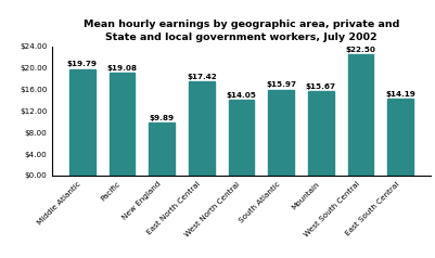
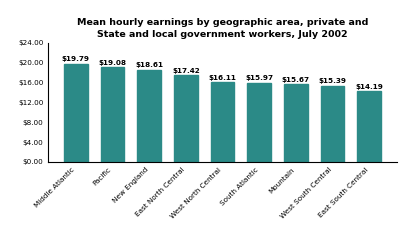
New England: $9.89 -> $18.61
West North Central: $14.05 -> $16.11
West South Central: $22.50 -> $15.39
